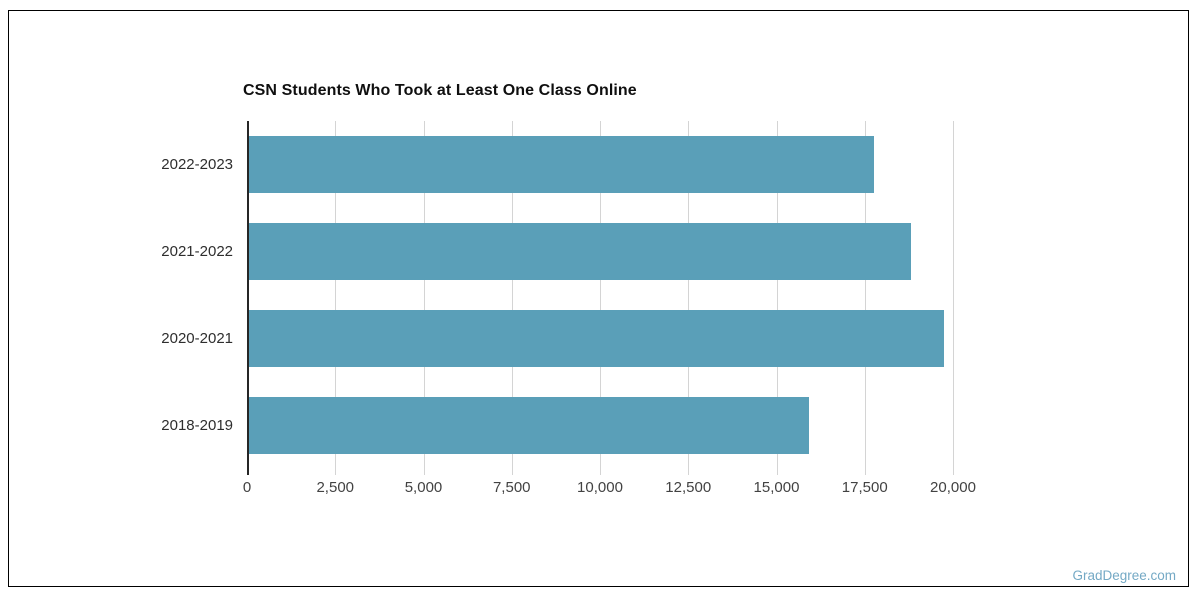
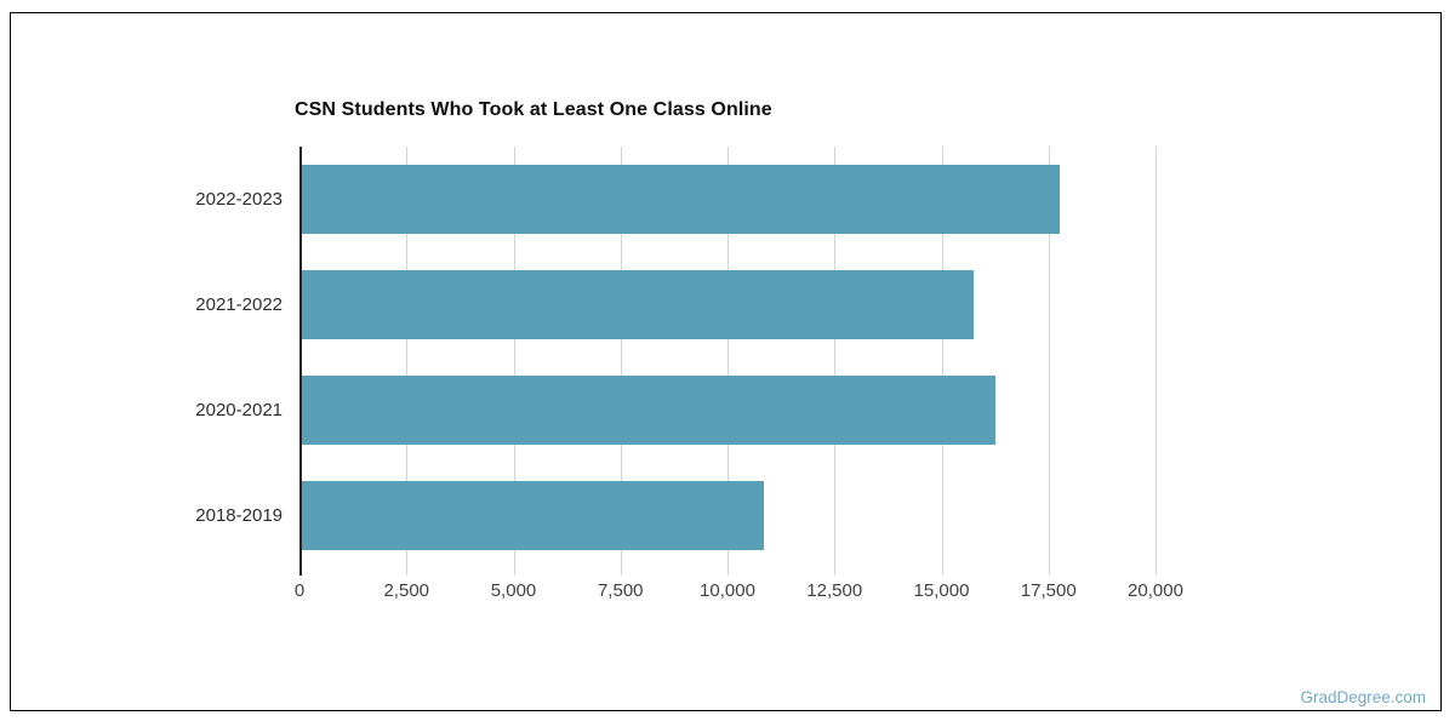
2021-2022: 18800 -> 15700
2020-2021: 19700 -> 16200
2018-2019: 15800 -> 10800
